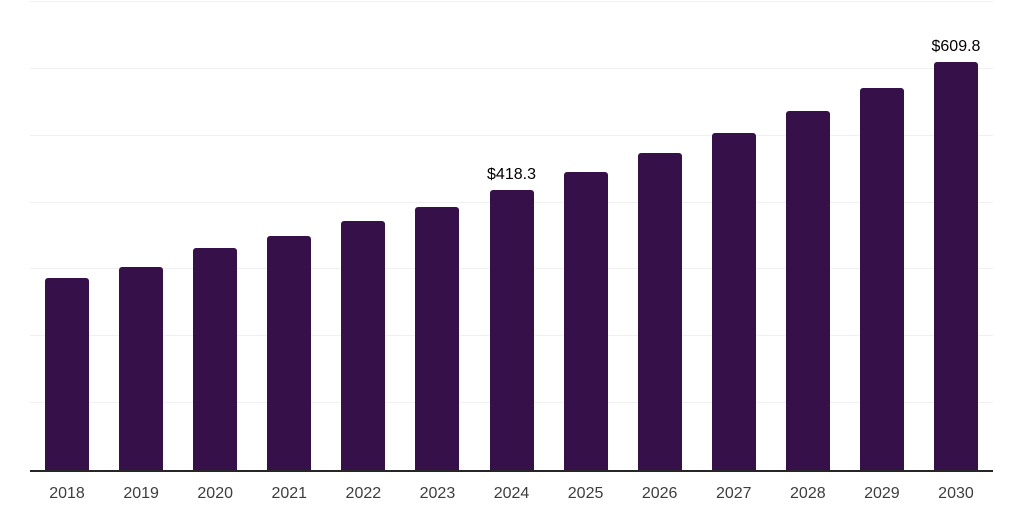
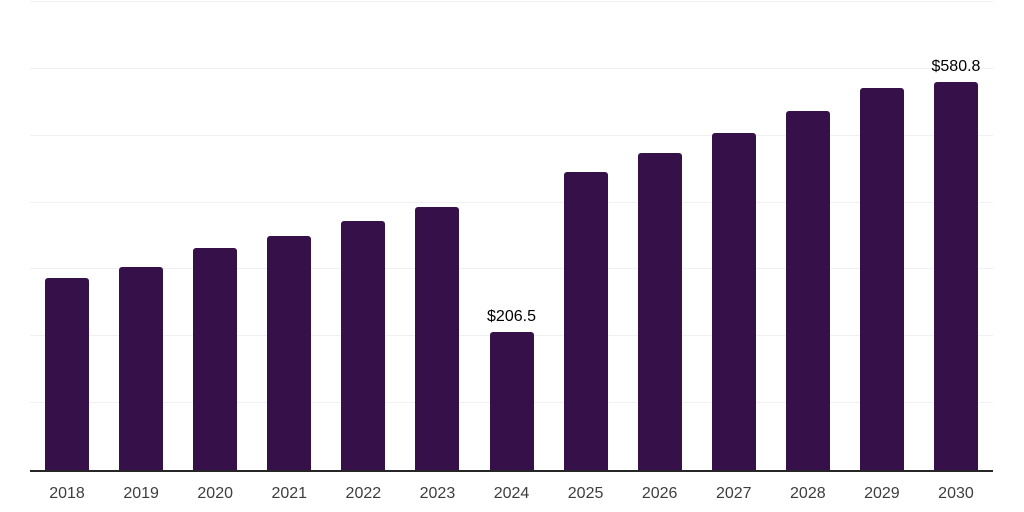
2024: $418.3 -> $206.5
2030: $609.8 -> $580.8
